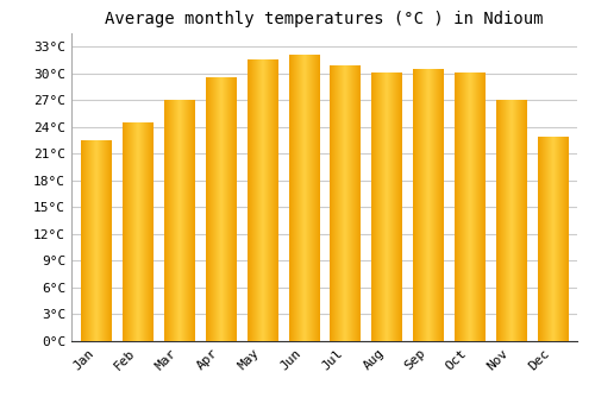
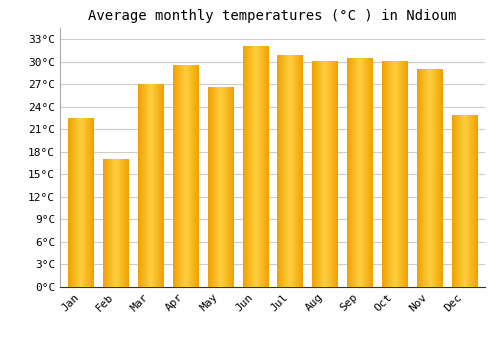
Feb: 24.5°C -> 17.0°C
May: 31.5°C -> 26.6°C
Nov: 27.0°C -> 29.0°C
